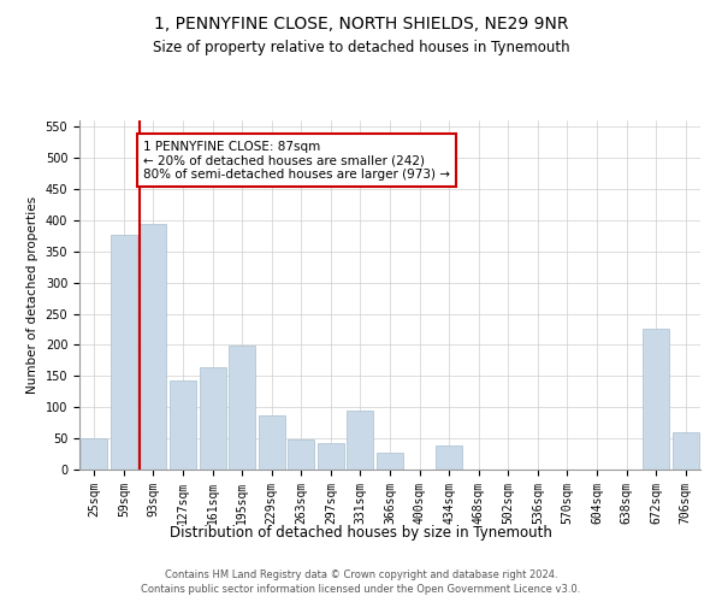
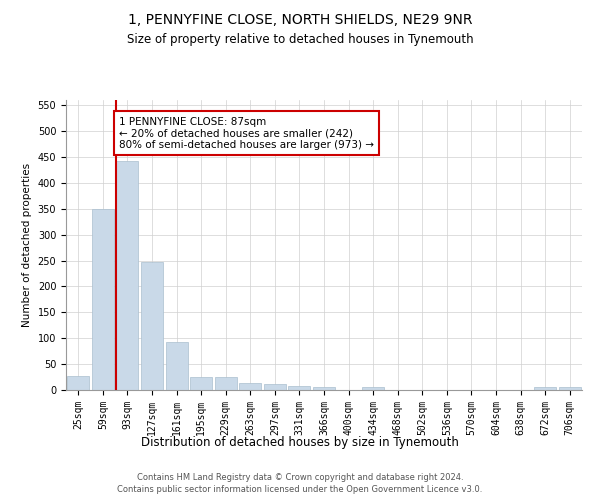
25sqm: 50 -> 27
59sqm: 376 -> 350
93sqm: 394 -> 443
127sqm: 142 -> 248
161sqm: 164 -> 92
195sqm: 198 -> 25
229sqm: 86 -> 25
263sqm: 48 -> 14
297sqm: 42 -> 11
331sqm: 94 -> 8
366sqm: 28 -> 6
434sqm: 38 -> 5
672sqm: 226 -> 5
706sqm: 60 -> 5
